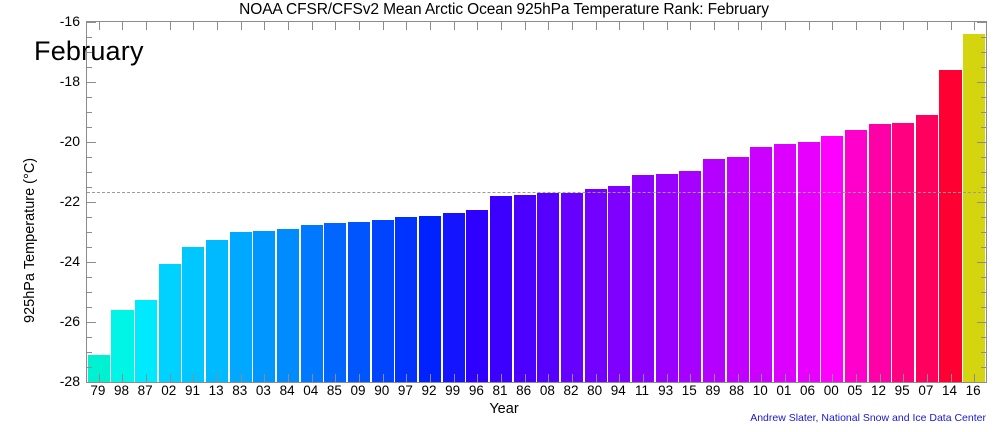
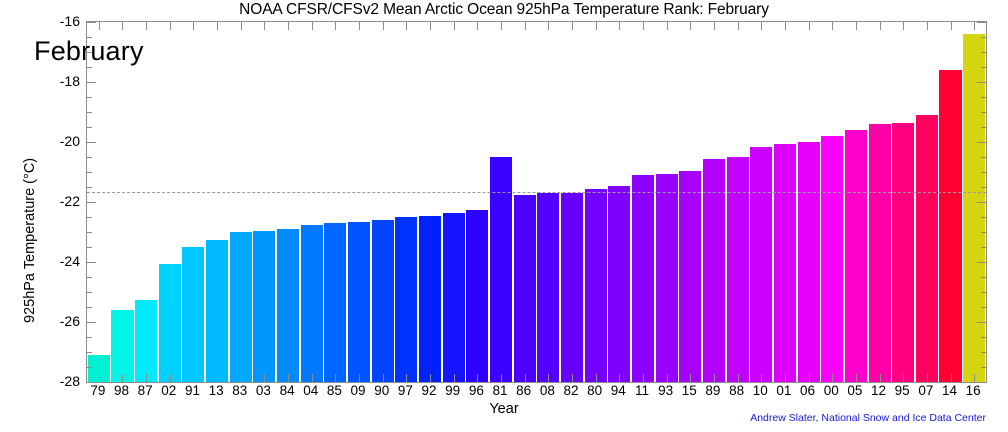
81: -21.8 -> -20.5
